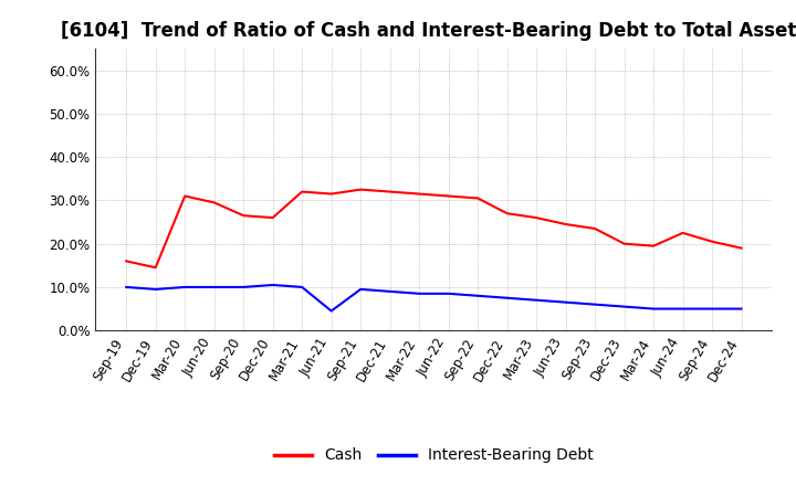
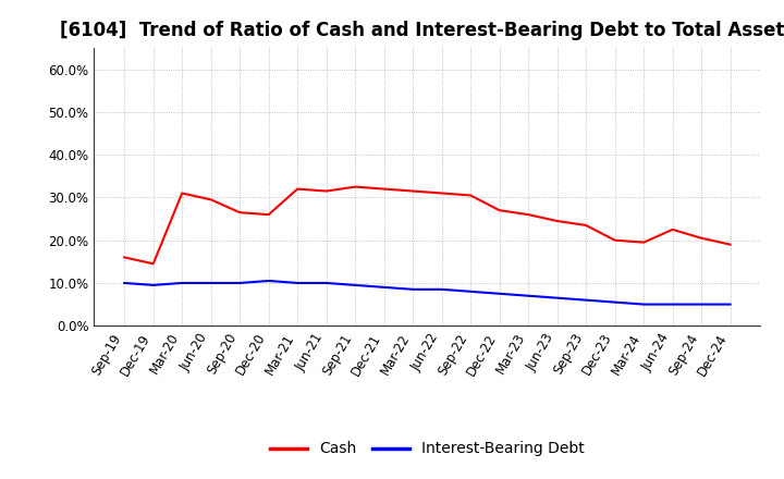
Interest-Bearing Debt/Jun-21: 4.5% -> 10.0%
